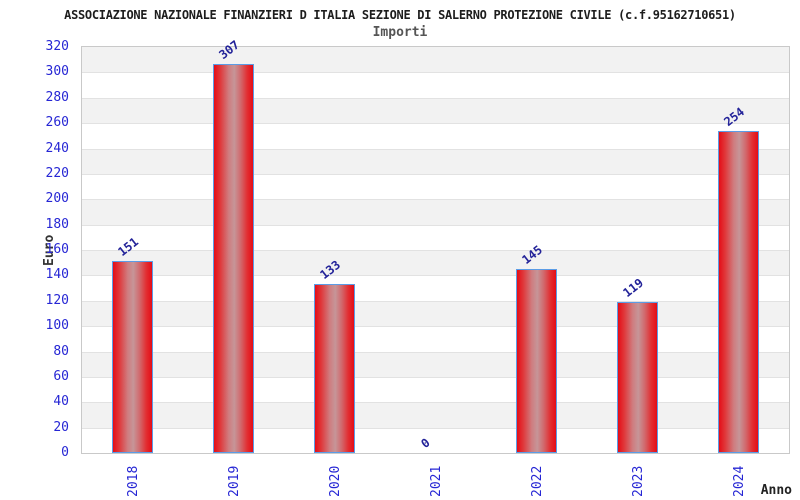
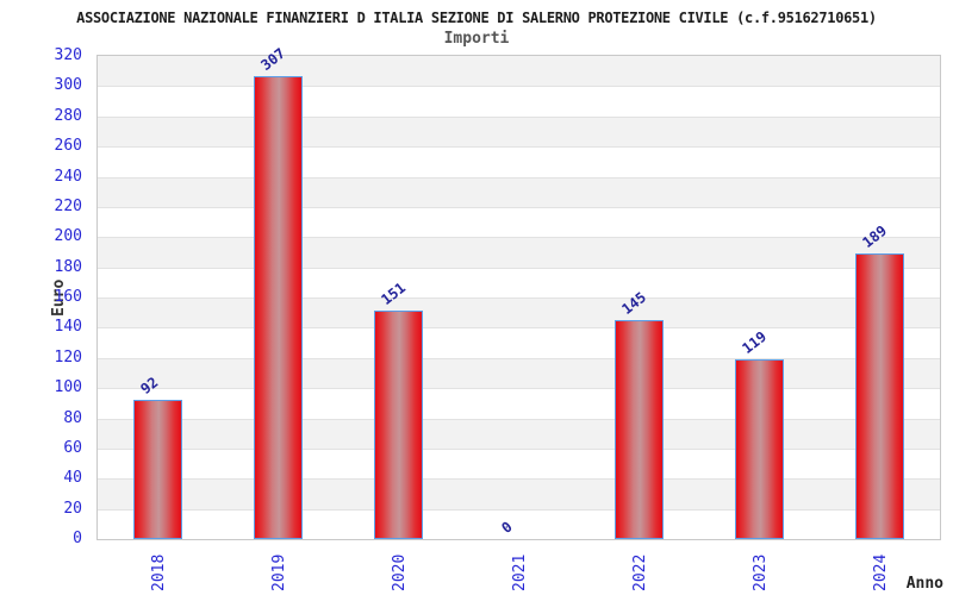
2018: 151 -> 92
2020: 133 -> 151
2024: 254 -> 189
